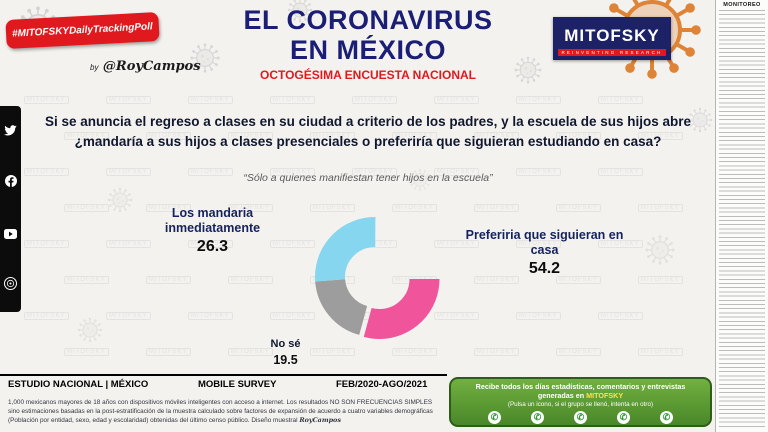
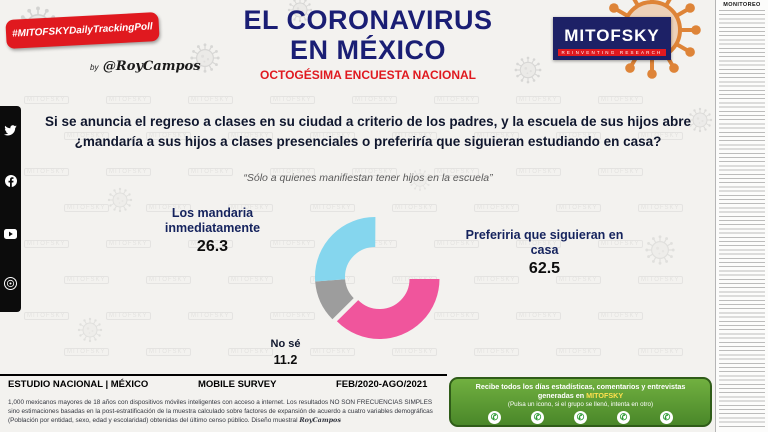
Preferiria que siguieran en casa: 54.2 -> 62.5
No sé: 19.5 -> 11.2
